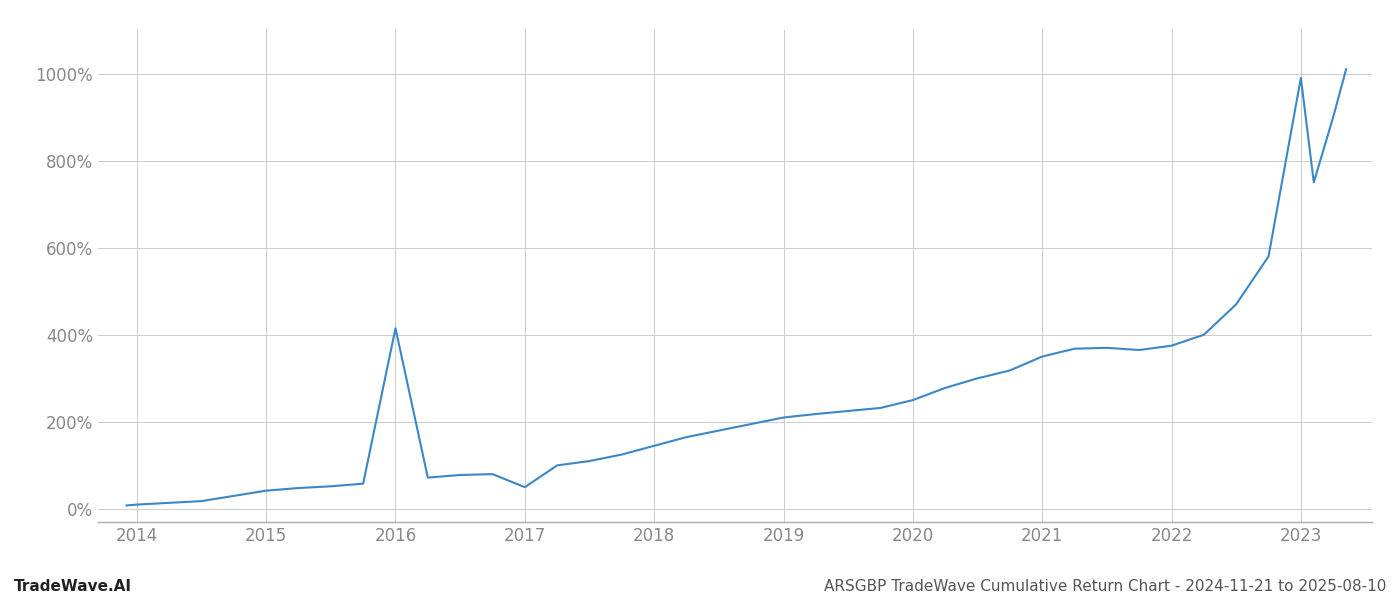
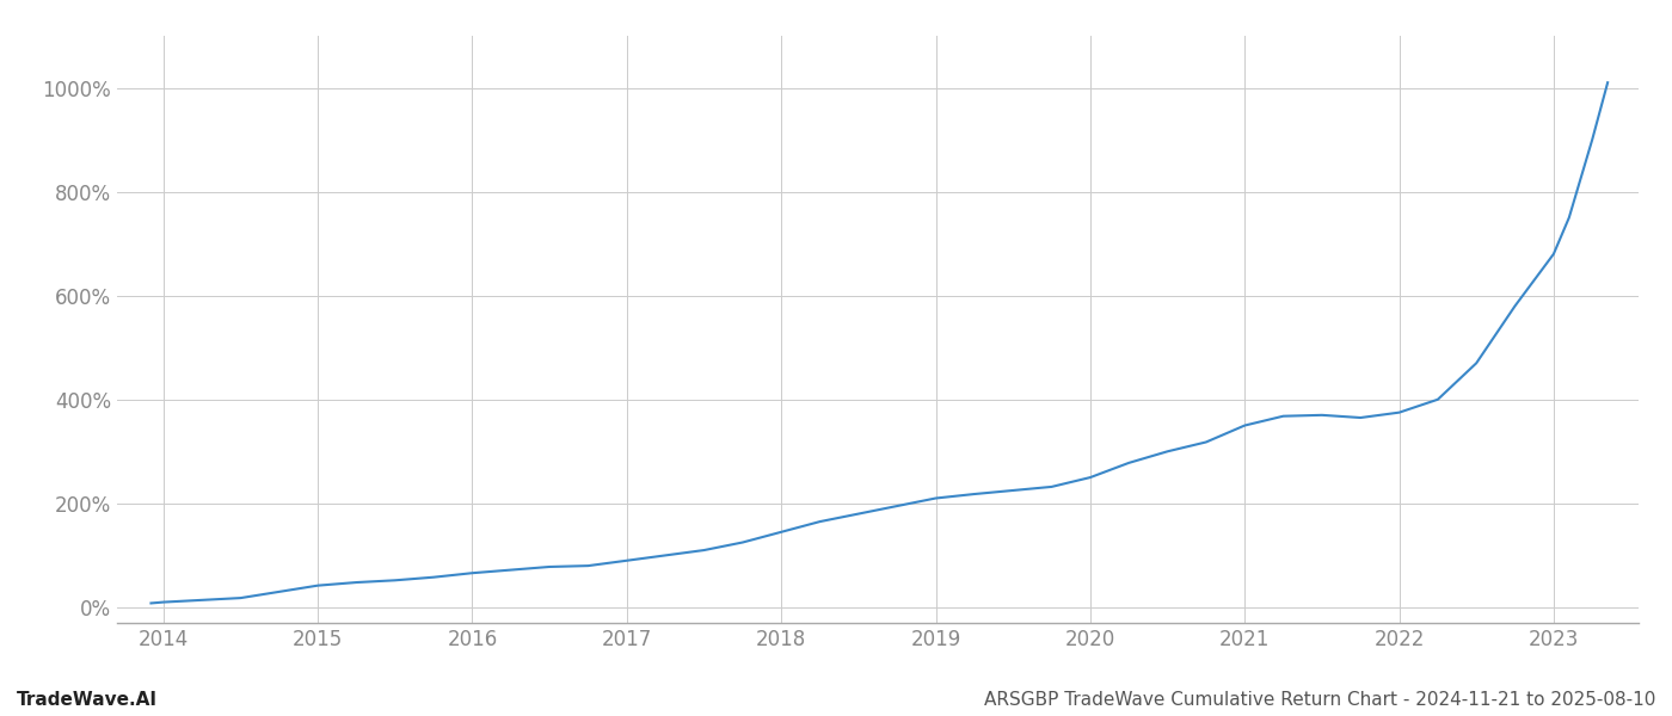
2016: 415% -> 66%
2017: 50% -> 90%
2023: 990% -> 680%
